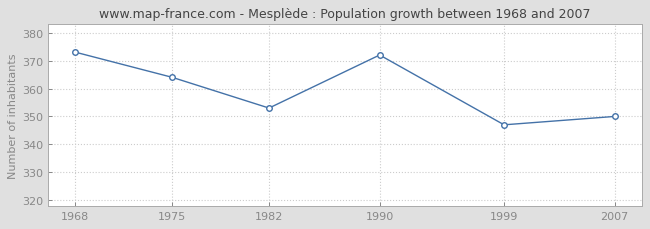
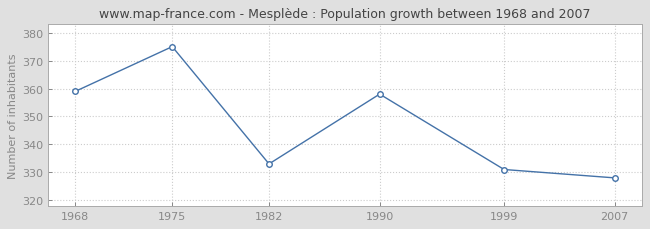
1968: 373 -> 359
1975: 364 -> 375
1982: 353 -> 333
1990: 372 -> 358
1999: 347 -> 331
2007: 350 -> 328
